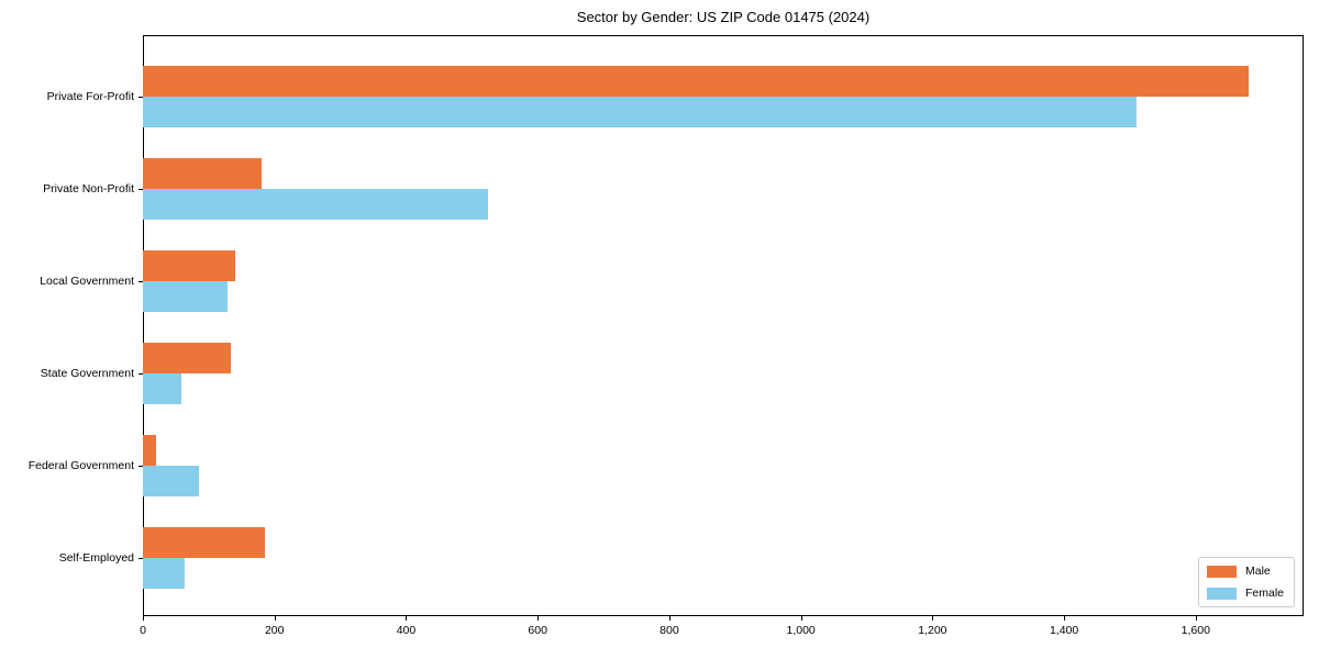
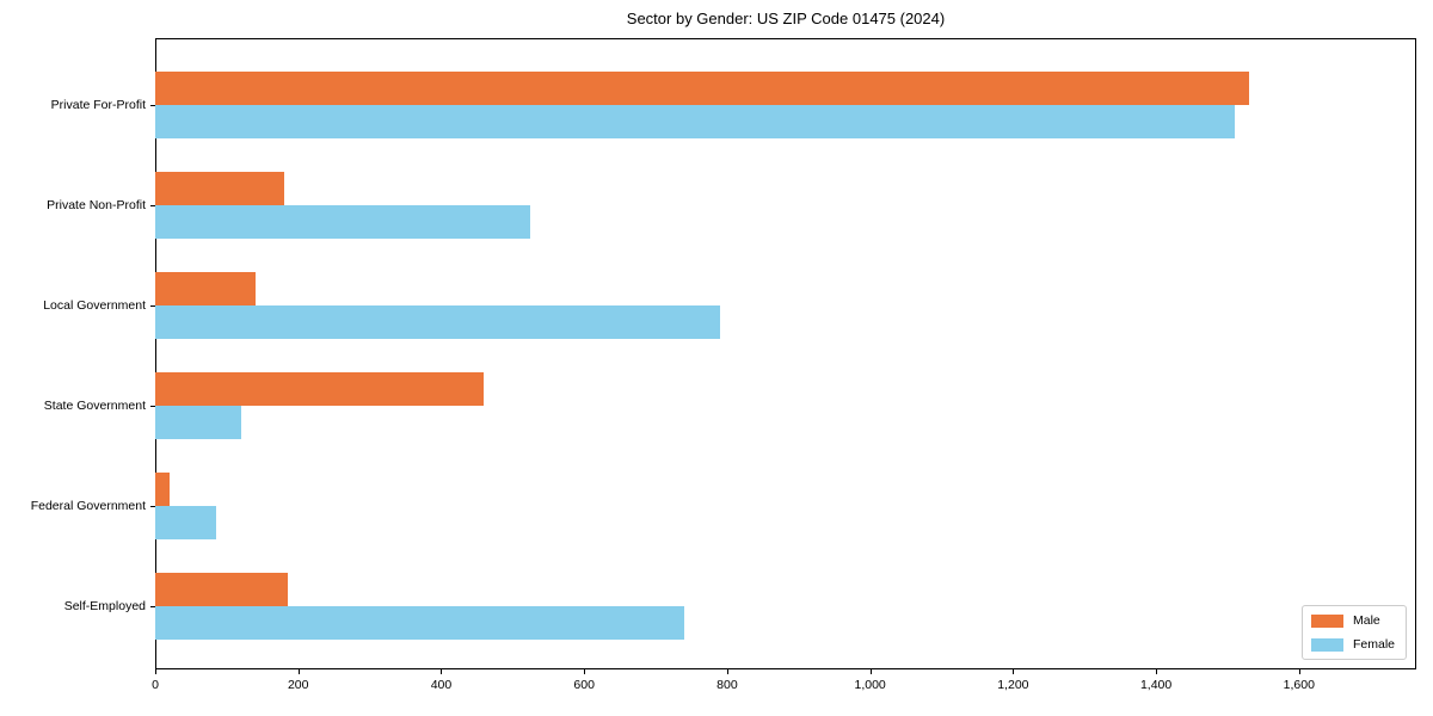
Male/Private For-Profit: 1680 -> 1530
Female/Local Government: 130 -> 790
Male/State Government: 130 -> 460
Female/State Government: 60 -> 120
Female/Self-Employed: 60 -> 740
